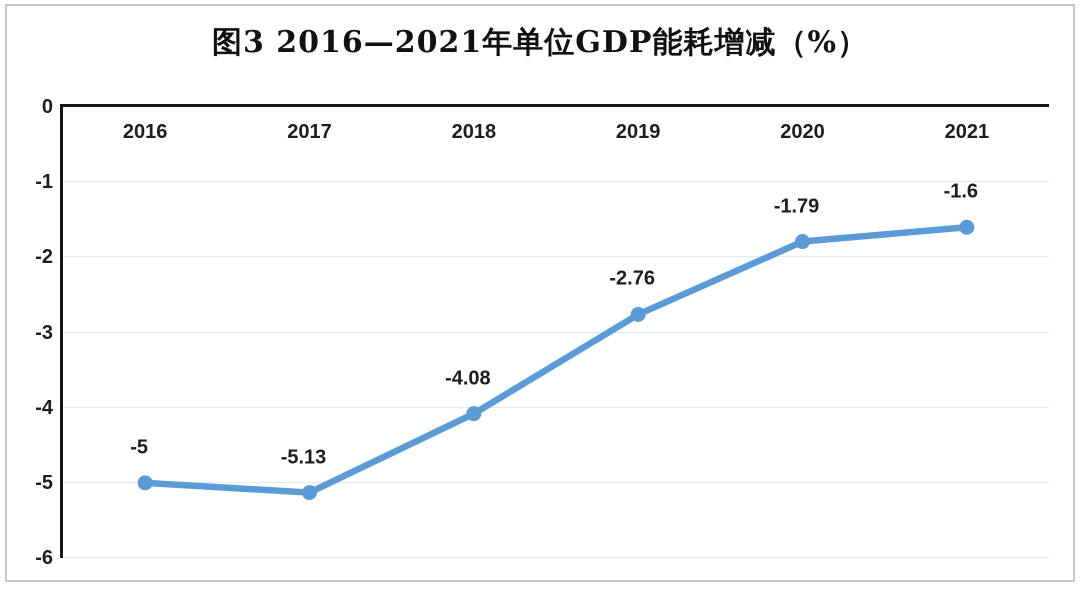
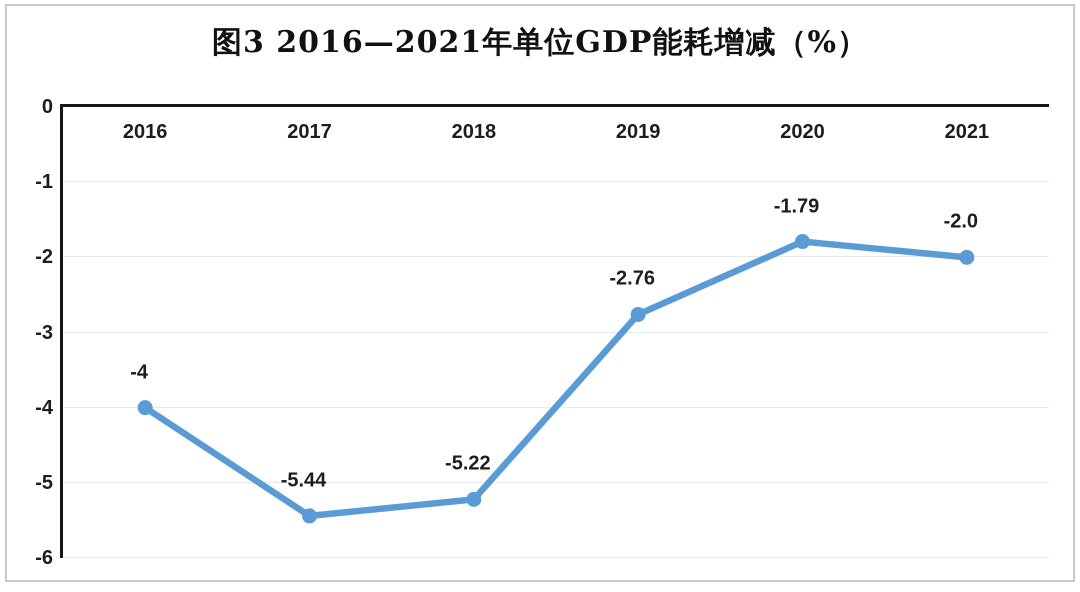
2016: -5 -> -4
2017: -5.13 -> -5.44
2018: -4.08 -> -5.22
2021: -1.6 -> -2.0
